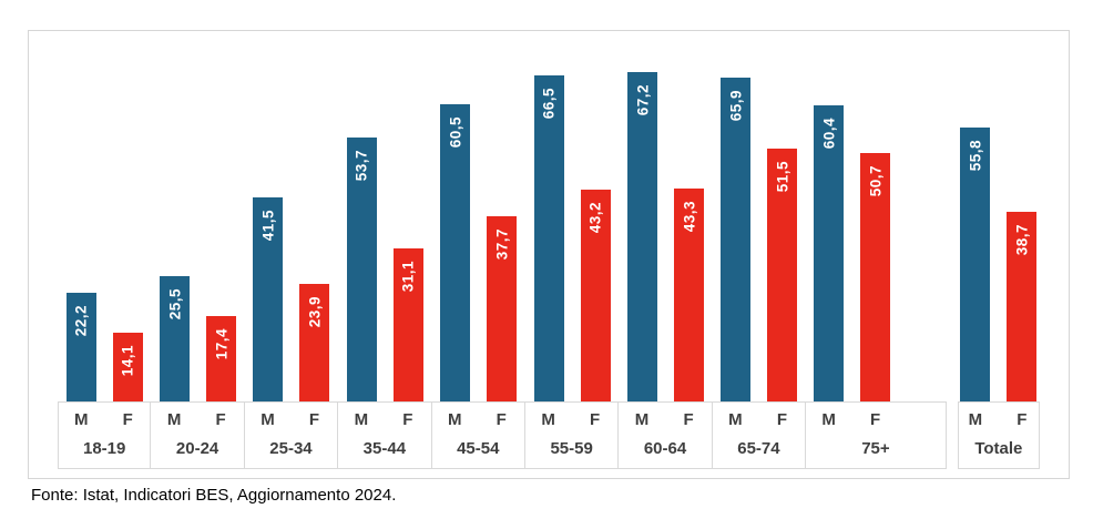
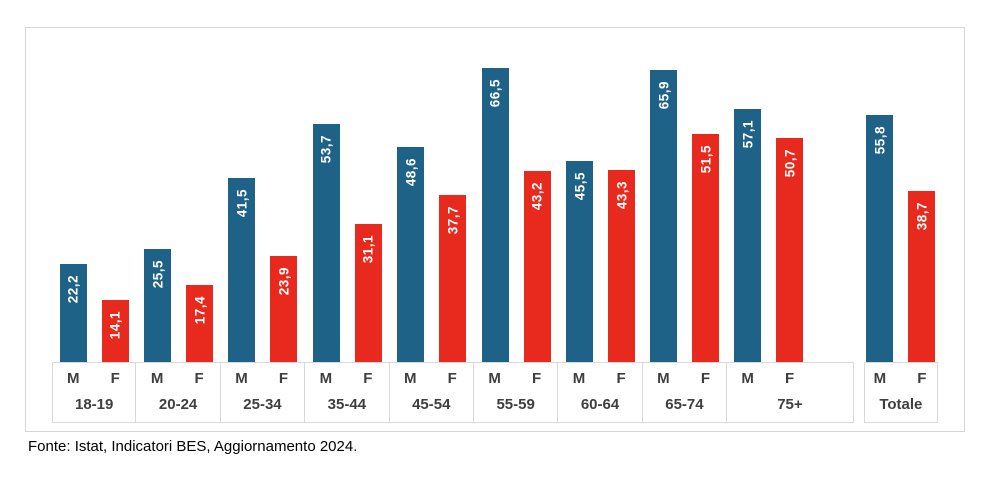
M/45-54: 60,5 -> 48,6
M/60-64: 67,2 -> 45,5
M/75+: 60,4 -> 57,1
